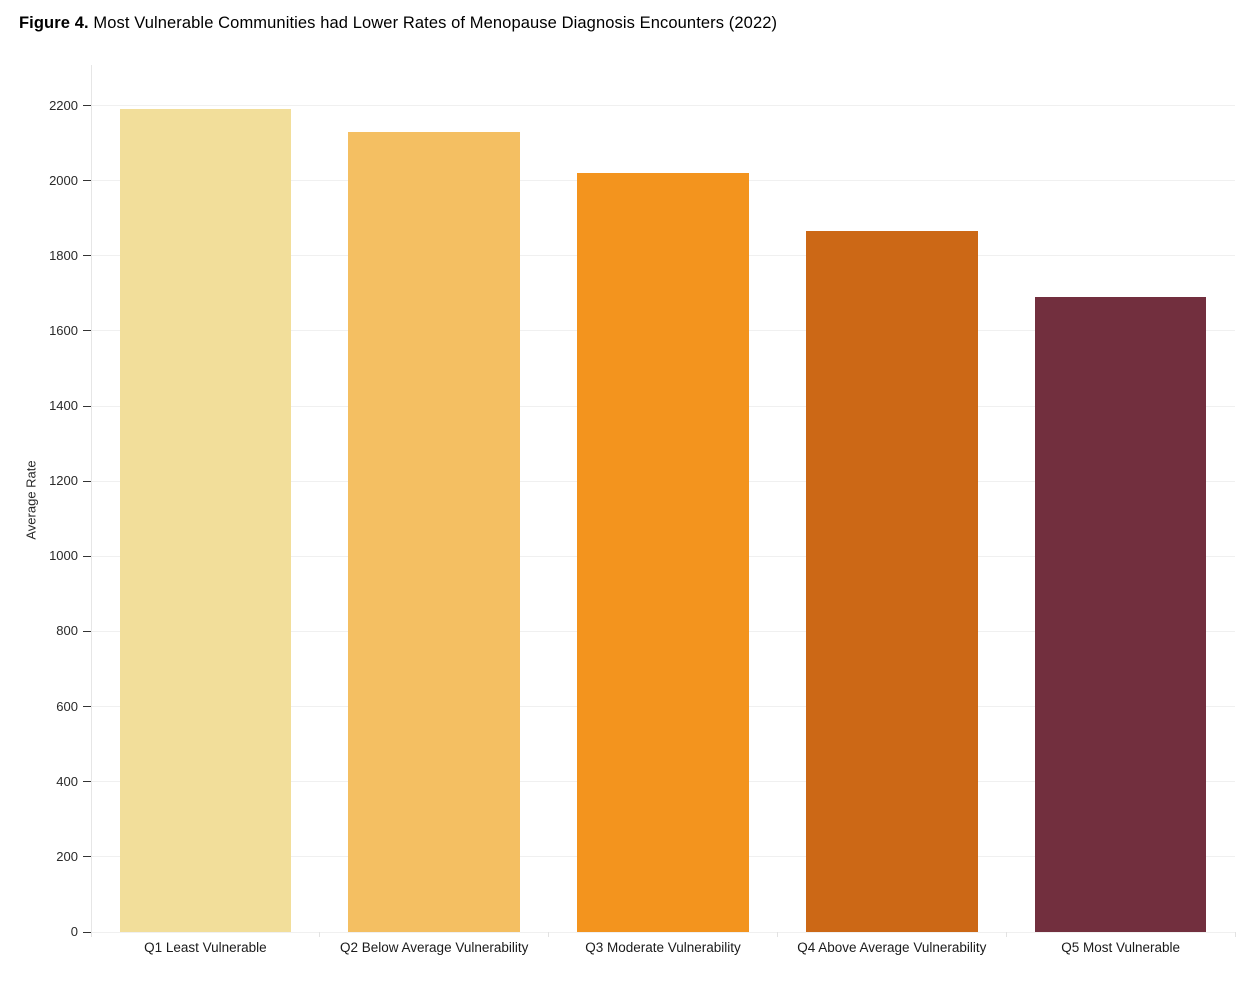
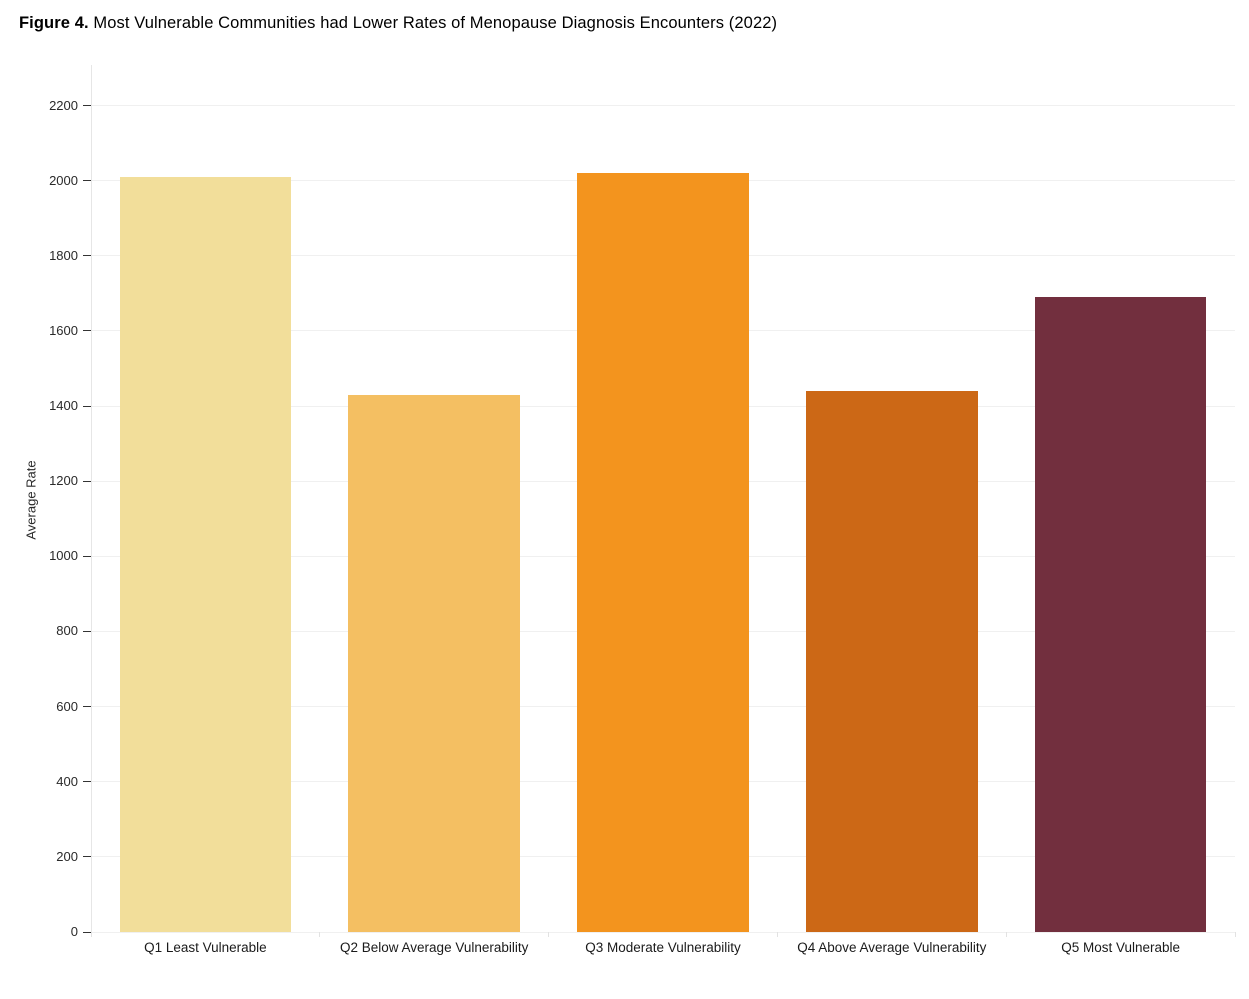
Q1 Least Vulnerable: 2190 -> 2010
Q2 Below Average Vulnerability: 2130 -> 1430
Q4 Above Average Vulnerability: 1860 -> 1440
